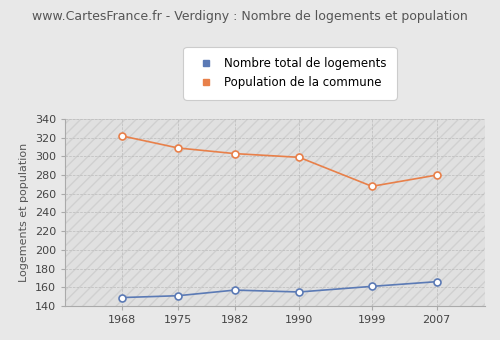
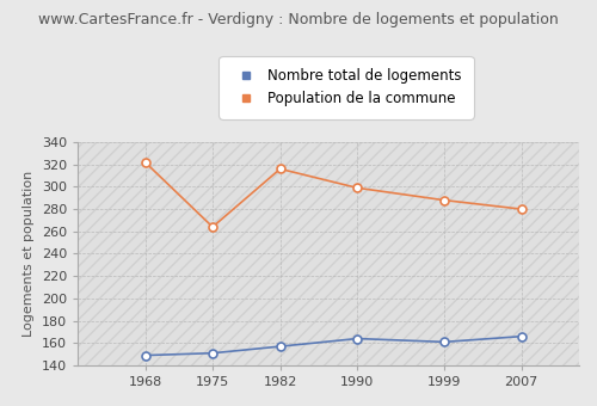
Population de la commune/1975: 309 -> 264
Population de la commune/1982: 303 -> 316
Nombre total de logements/1990: 155 -> 164
Population de la commune/1999: 268 -> 288
